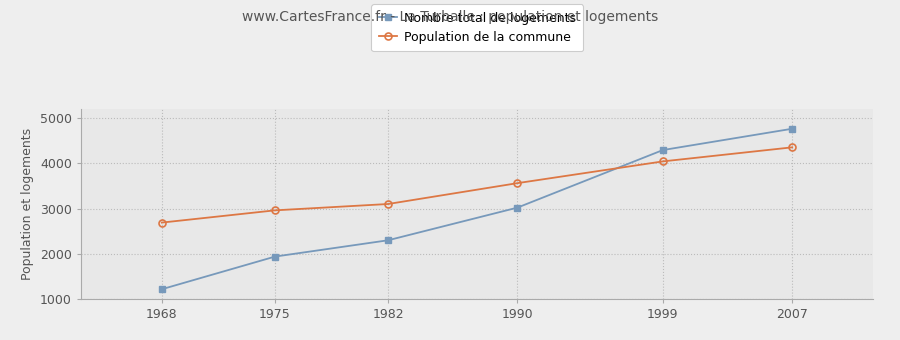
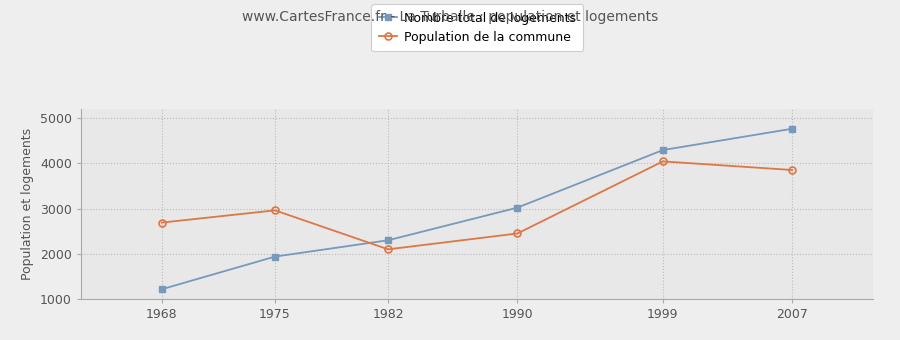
Population de la commune/1982: 3100 -> 2100
Population de la commune/1990: 3560 -> 2450
Population de la commune/2007: 4350 -> 3850
